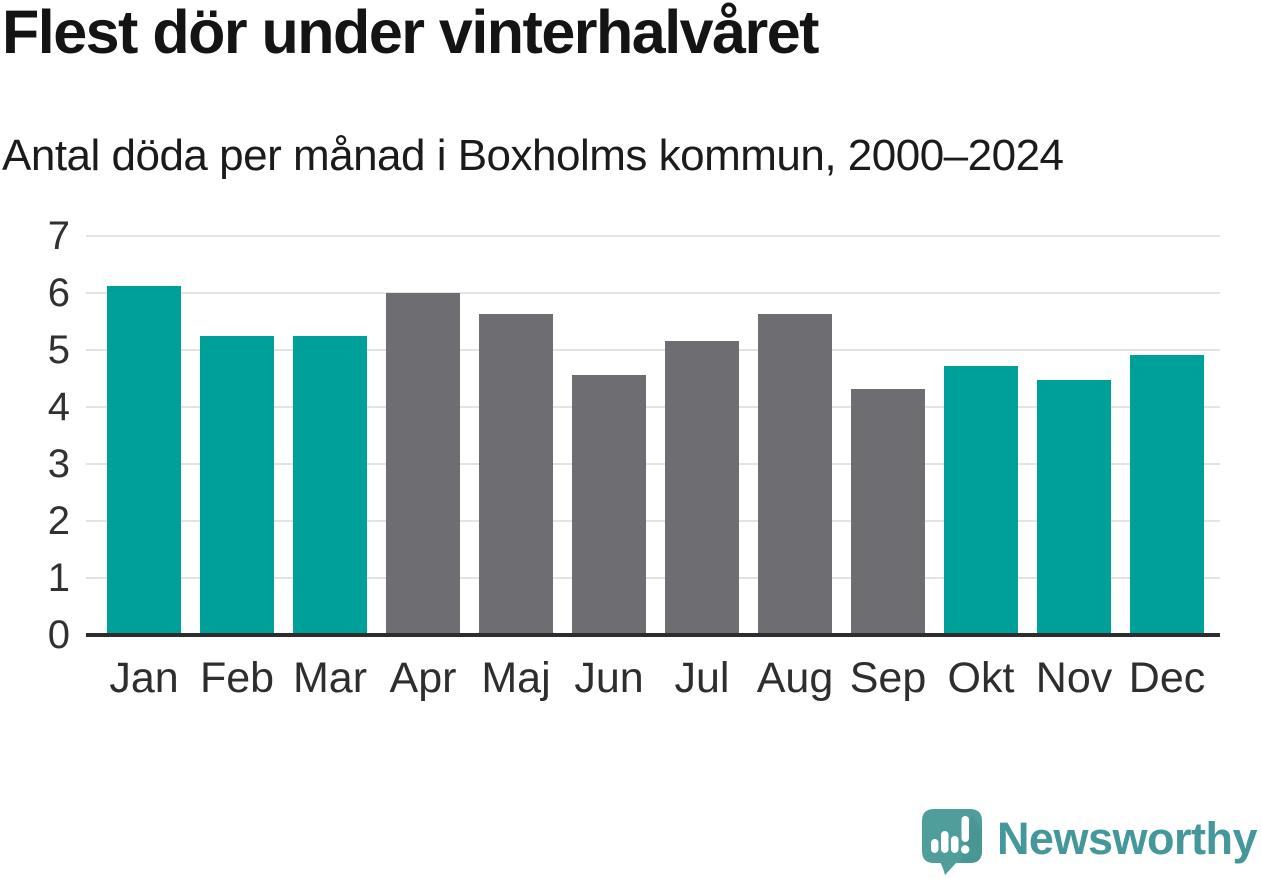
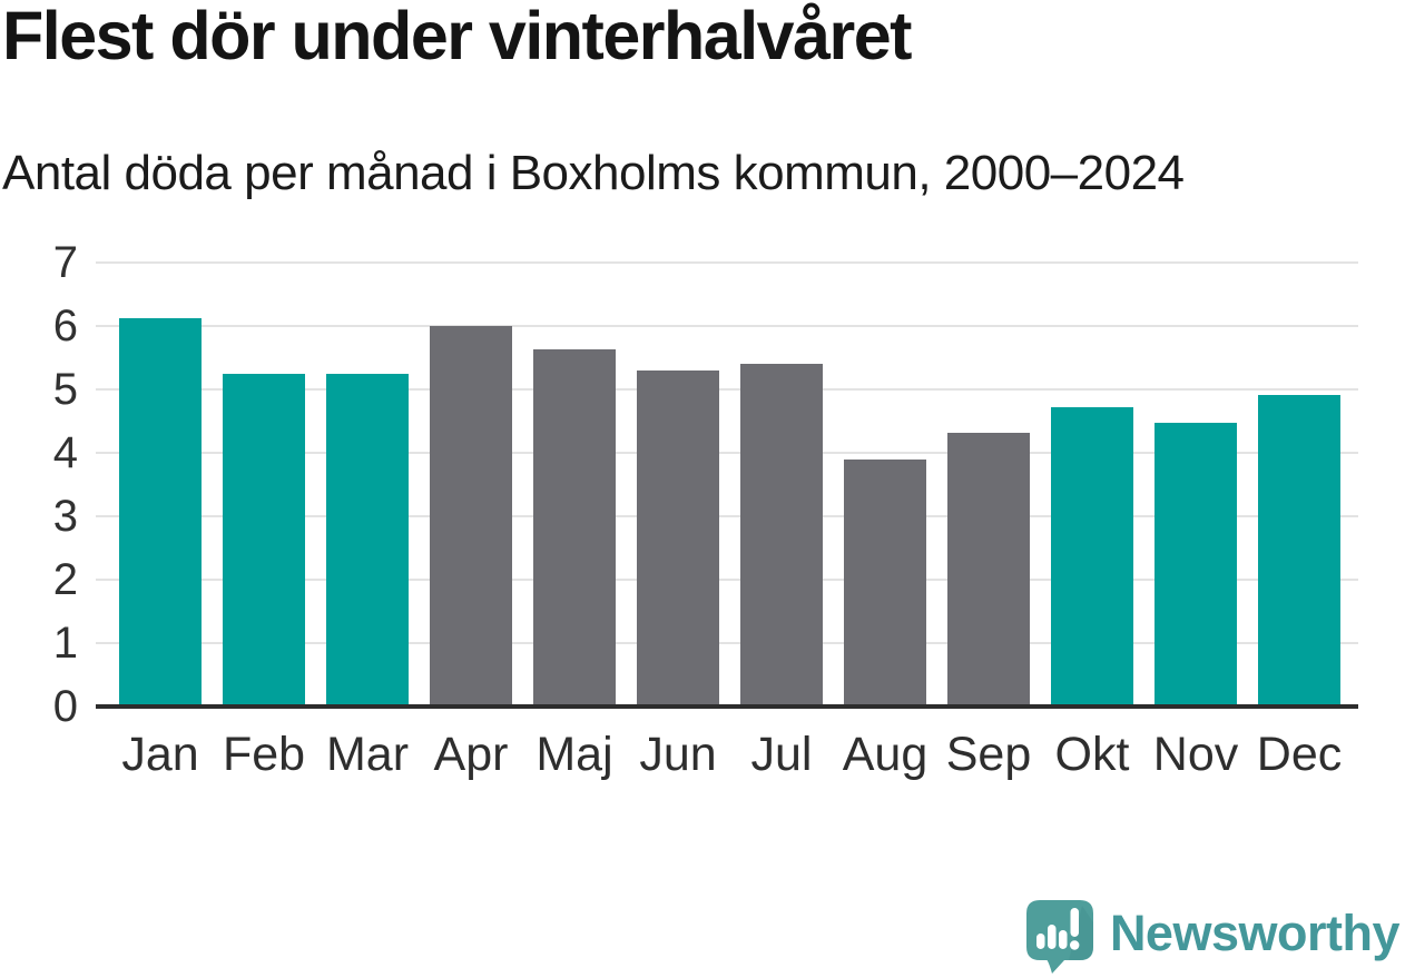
Jun: 4.6 -> 5.3
Jul: 5.2 -> 5.4
Aug: 5.6 -> 3.9
